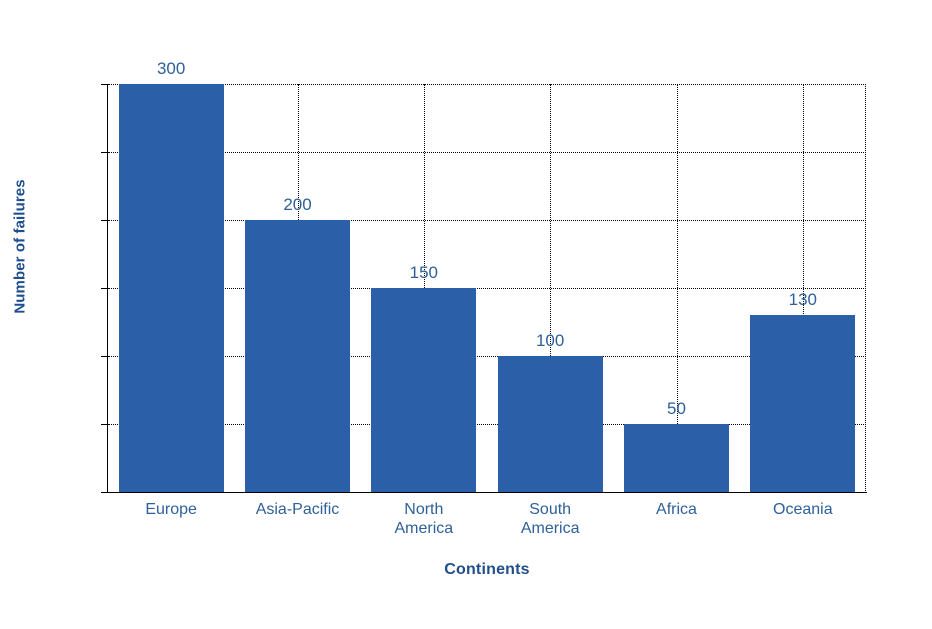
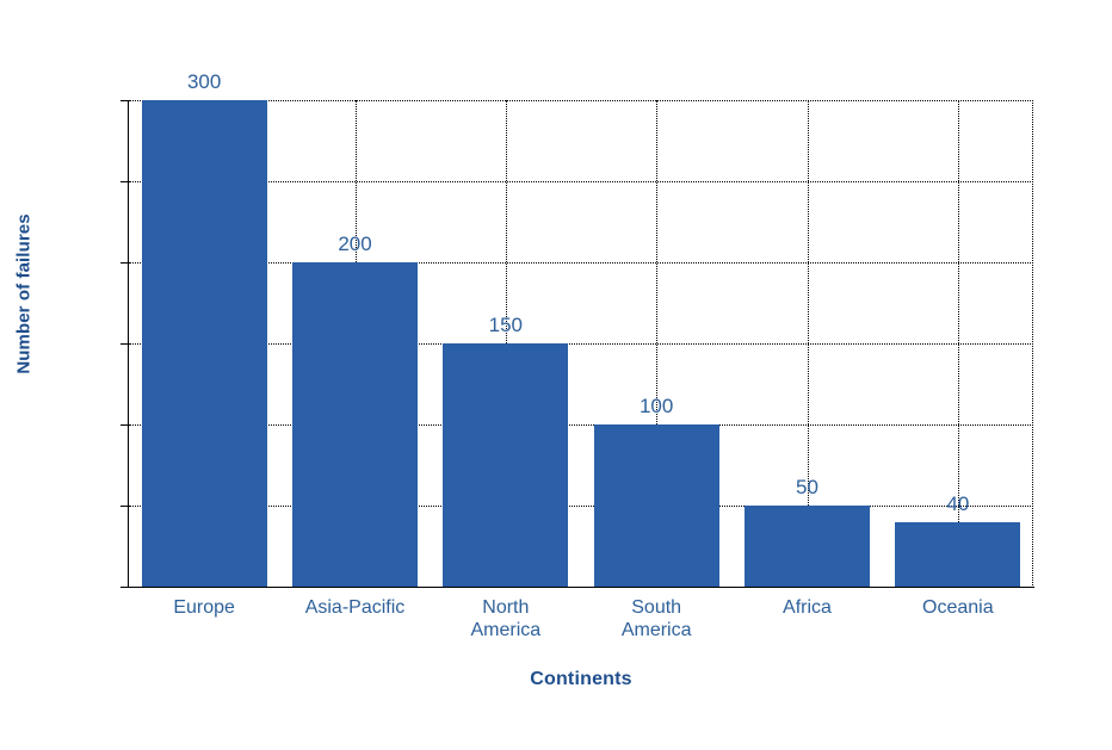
Oceania: 130 -> 40
